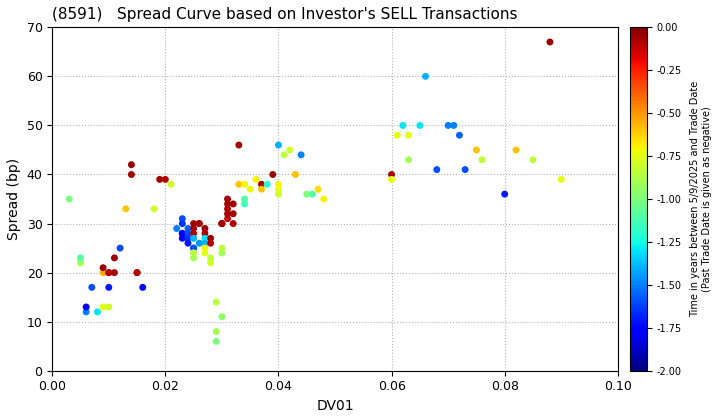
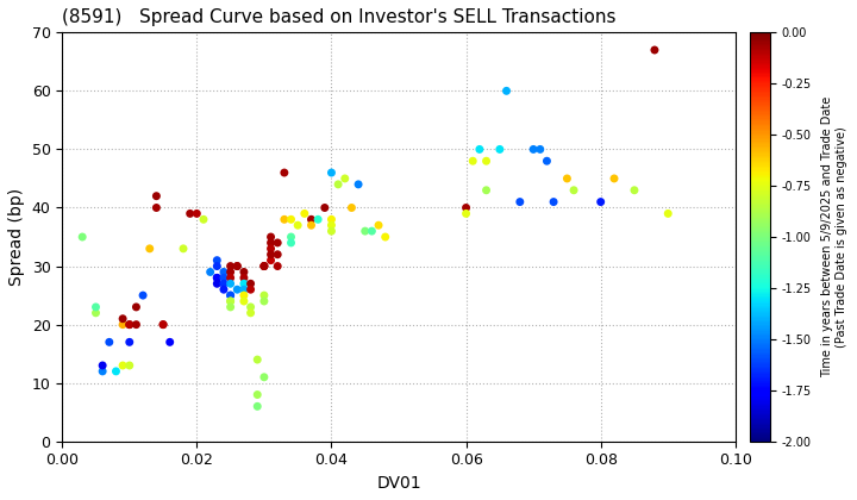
0.08: 36 -> 41
